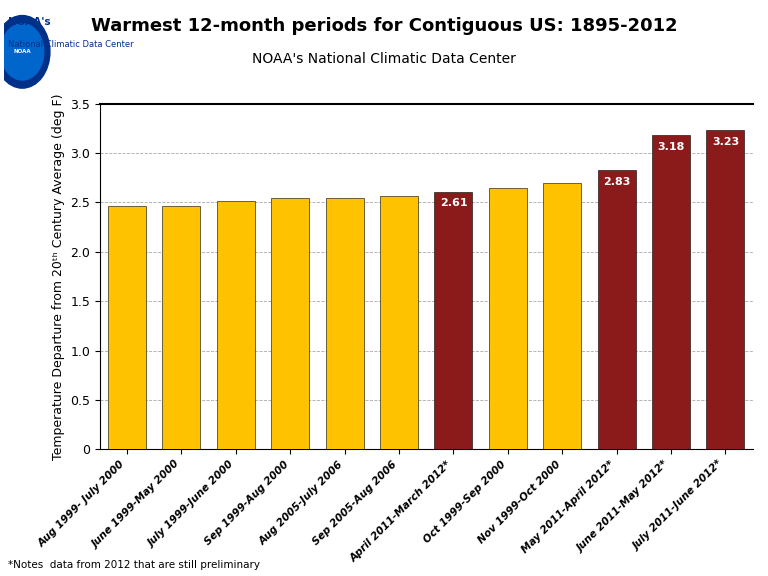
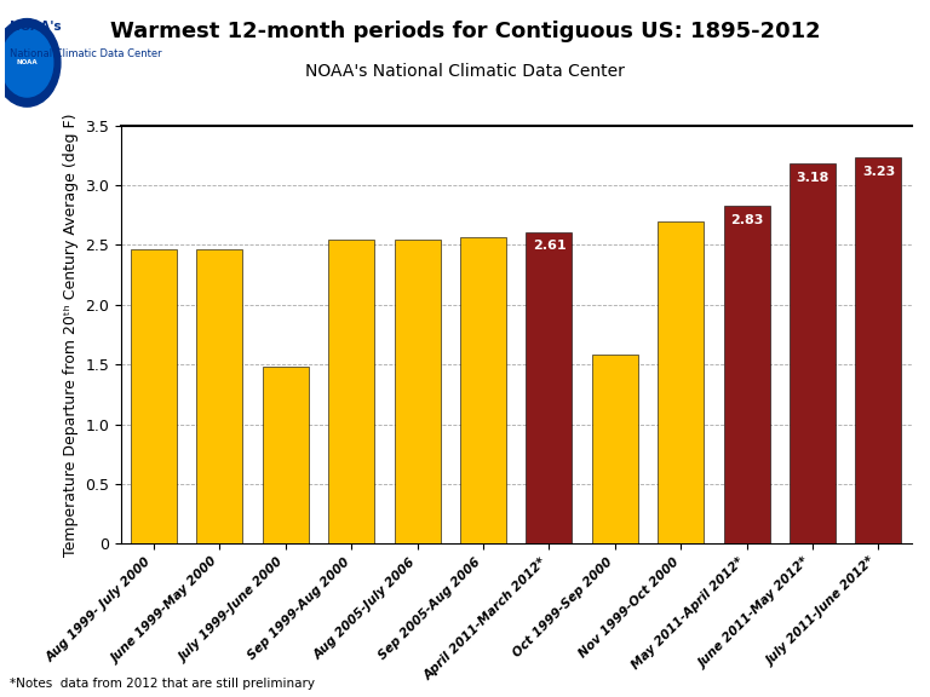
July 1999-June 2000: 2.51 -> 1.48
Oct 1999-Sep 2000: 2.65 -> 1.58
